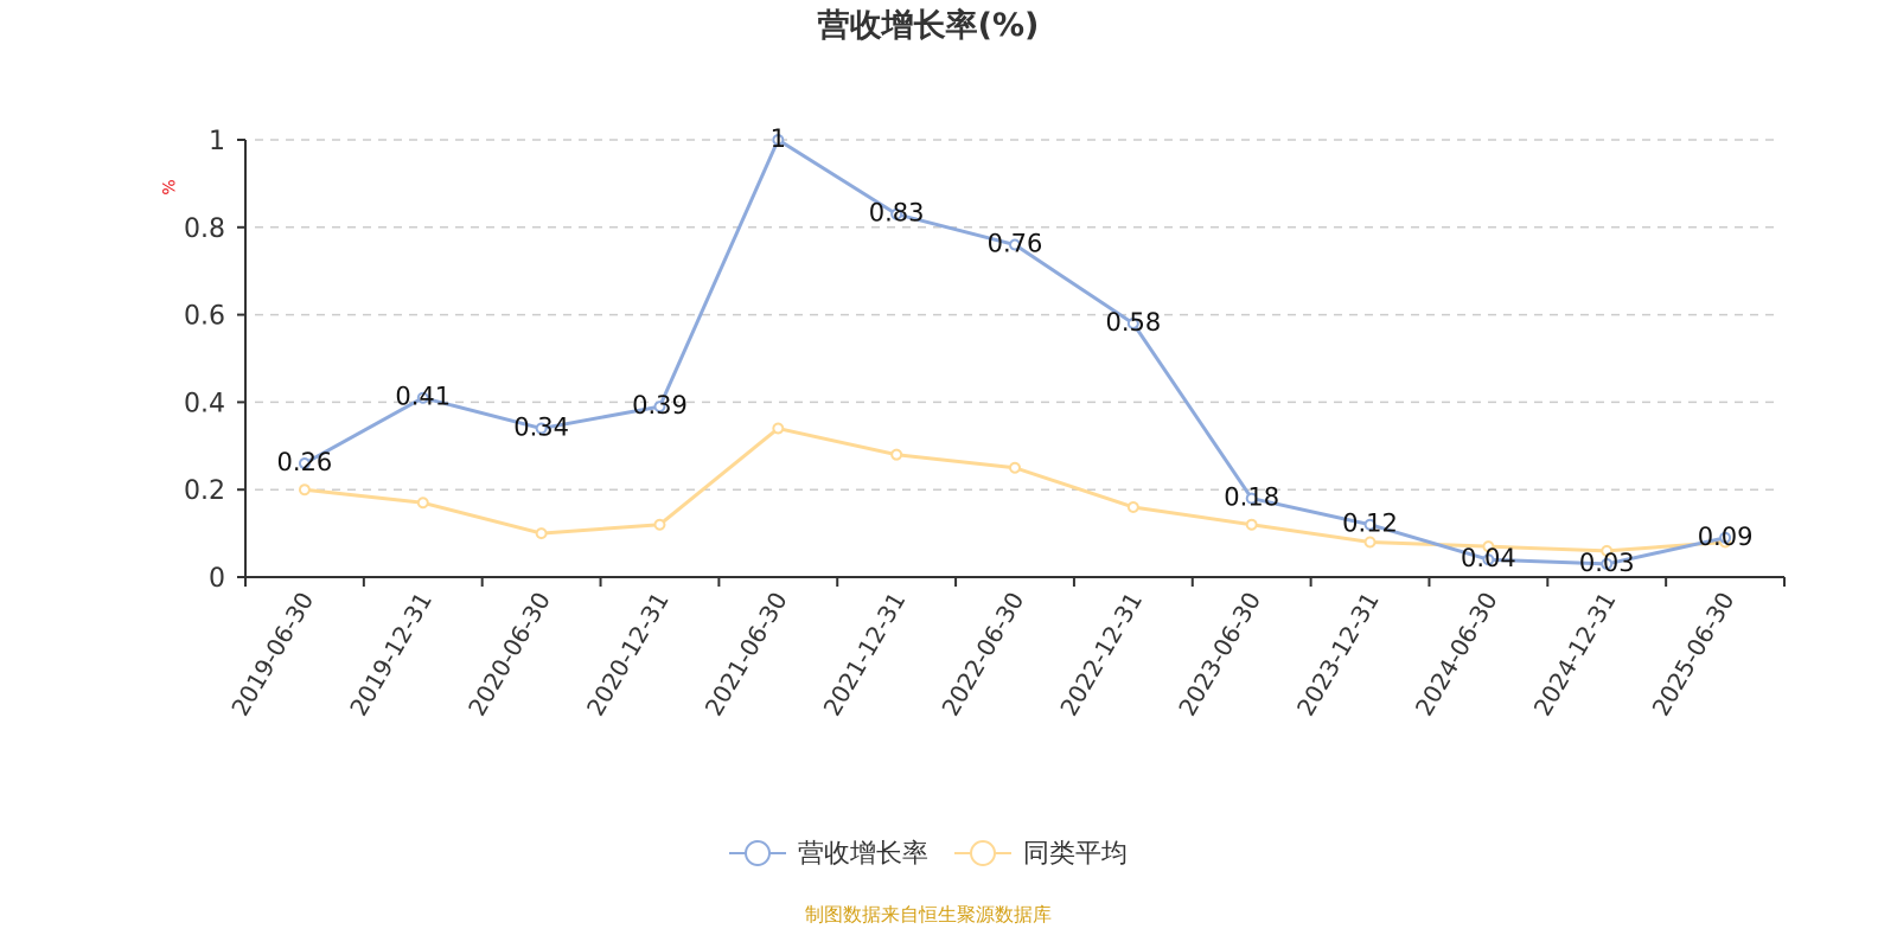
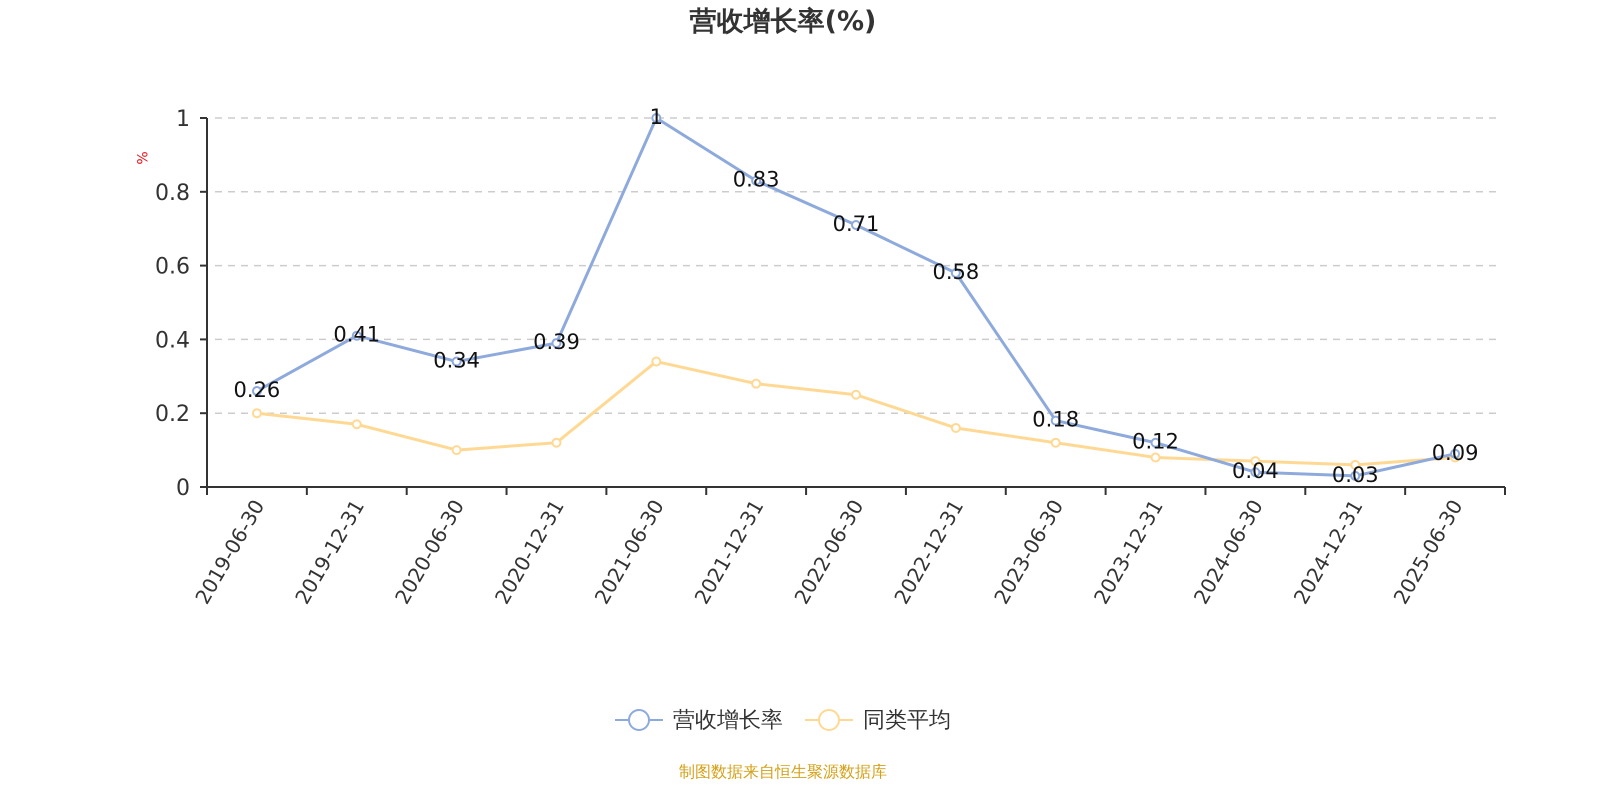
营收增长率/2022-06-30: 0.76 -> 0.71
